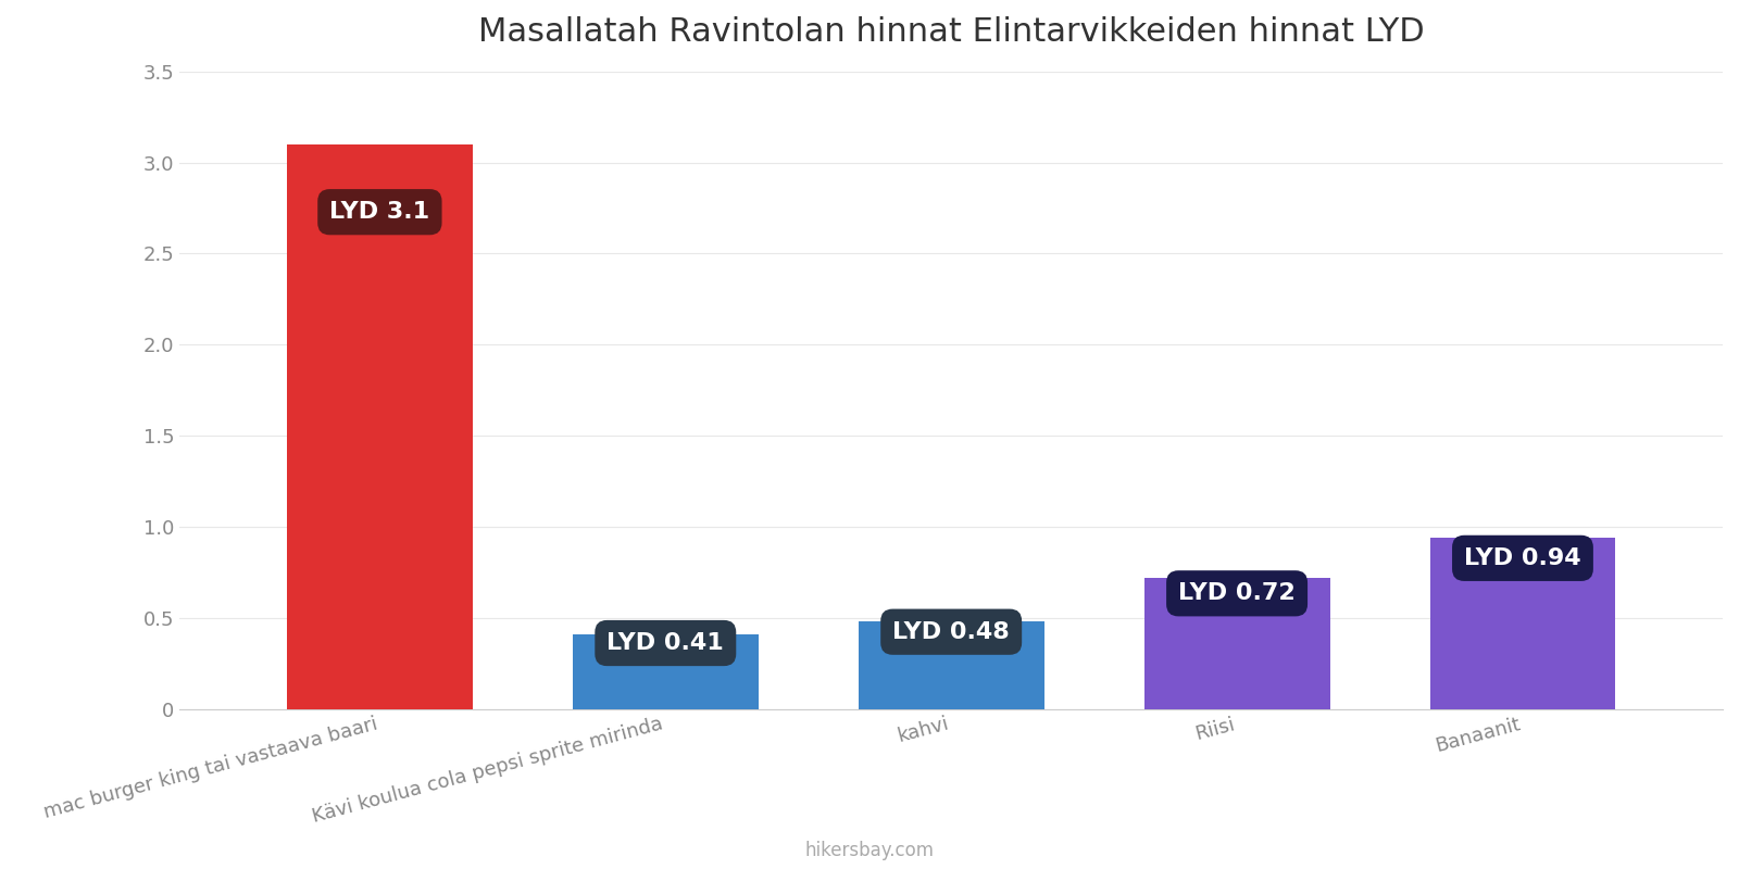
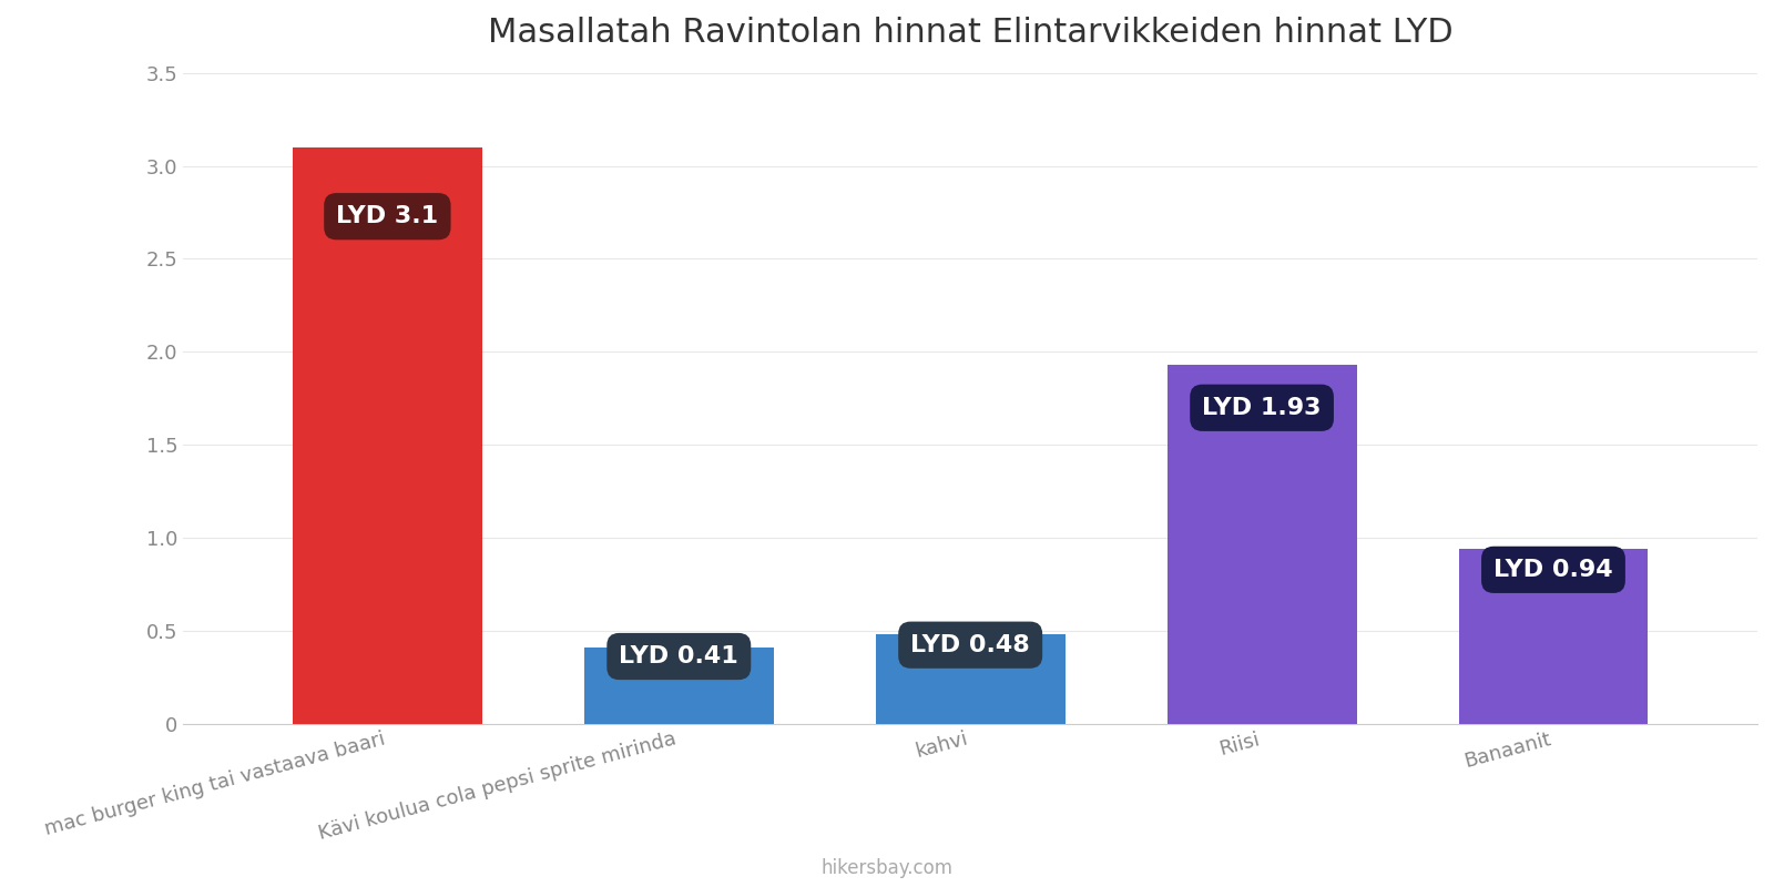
Riisi: 0.72 -> 1.93
